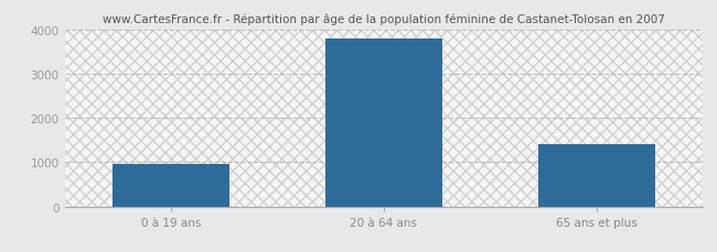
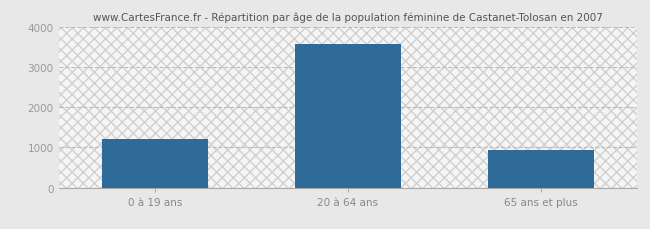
0 à 19 ans: 950 -> 1200
20 à 64 ans: 3800 -> 3580
65 ans et plus: 1400 -> 940
